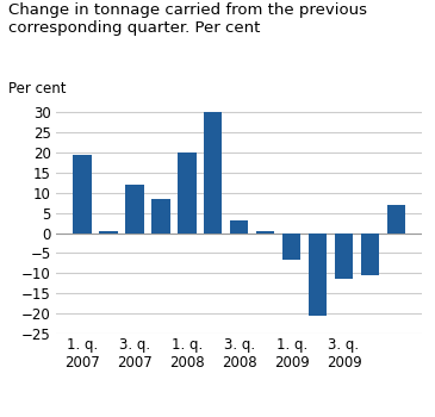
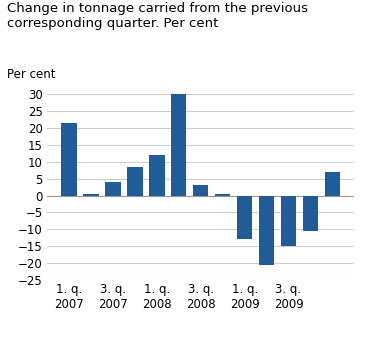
1. q. 2007: 19.5 -> 21.5
3. q. 2007: 12.0 -> 4.0
1. q. 2008: 20.0 -> 12.0
1. q. 2009: -6.5 -> -13.0
3. q. 2009: -11.5 -> -15.0
